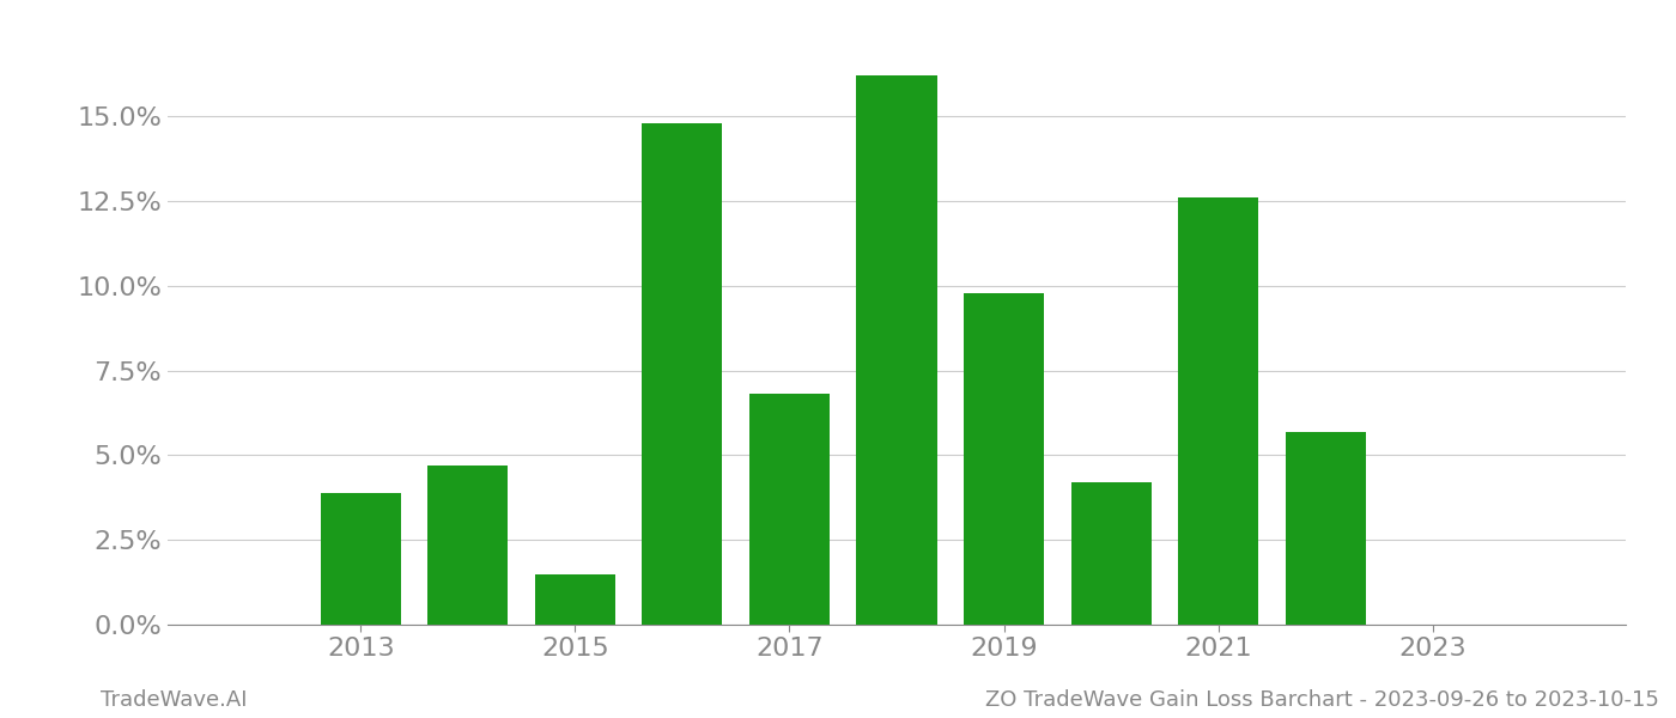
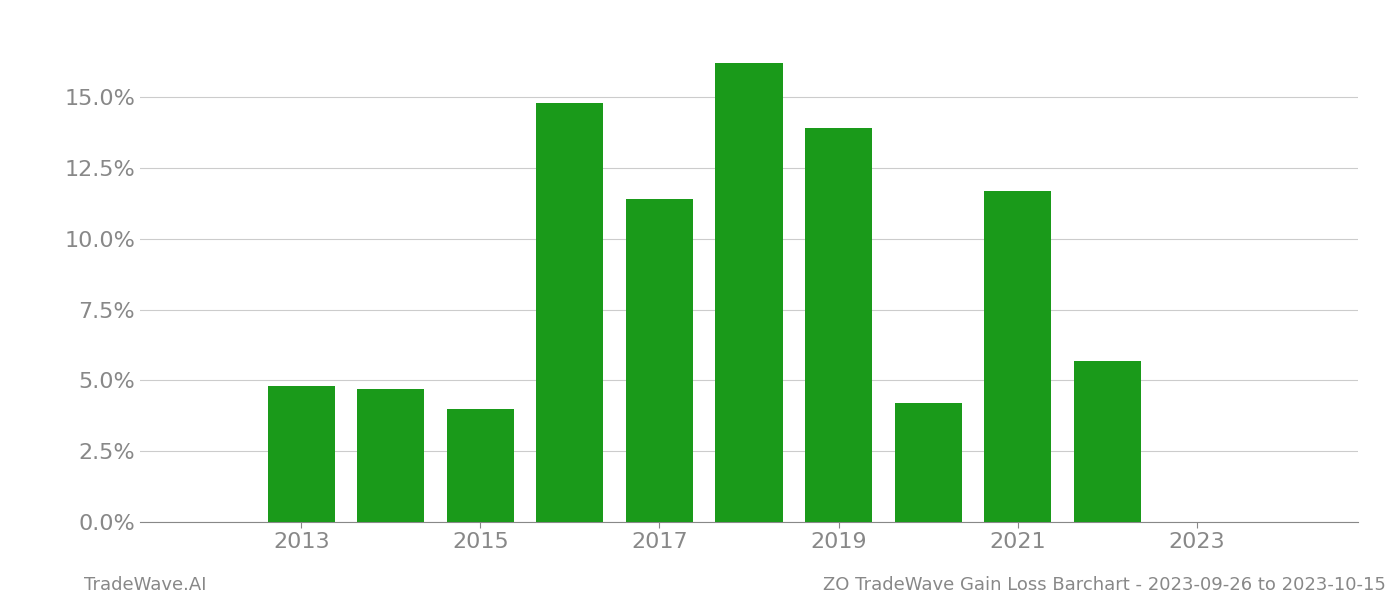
2013: 3.9% -> 4.8%
2015: 1.5% -> 4.0%
2017: 6.8% -> 11.4%
2019: 9.8% -> 13.9%
2021: 12.6% -> 11.7%
